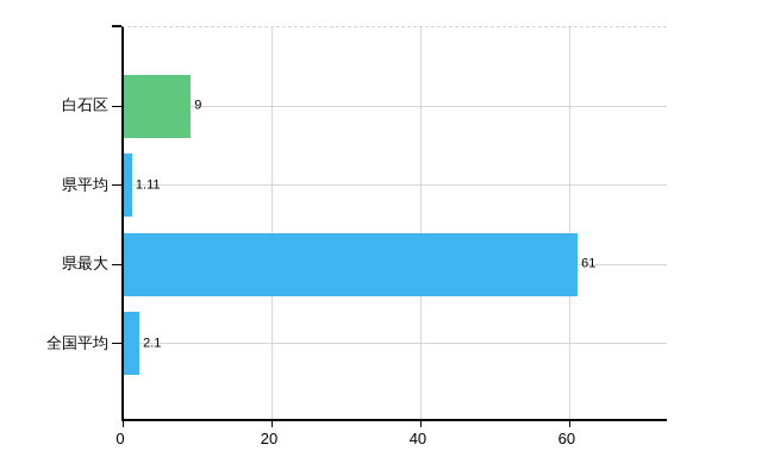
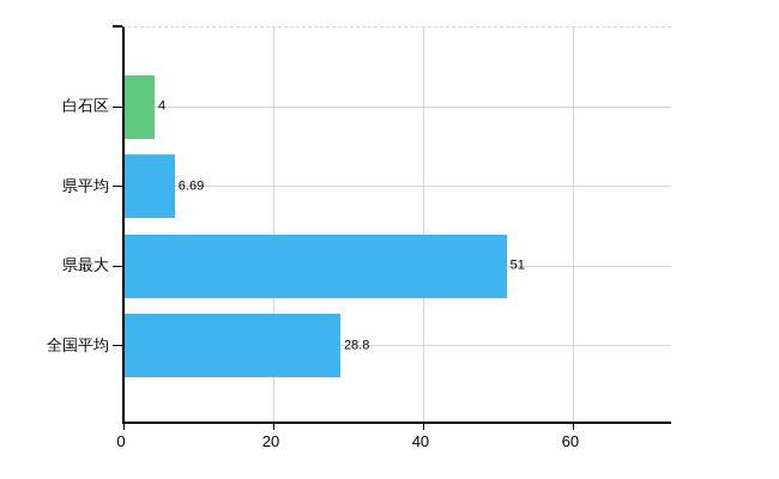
白石区: 9 -> 4
県平均: 1.11 -> 6.69
県最大: 61 -> 51
全国平均: 2.1 -> 28.8
